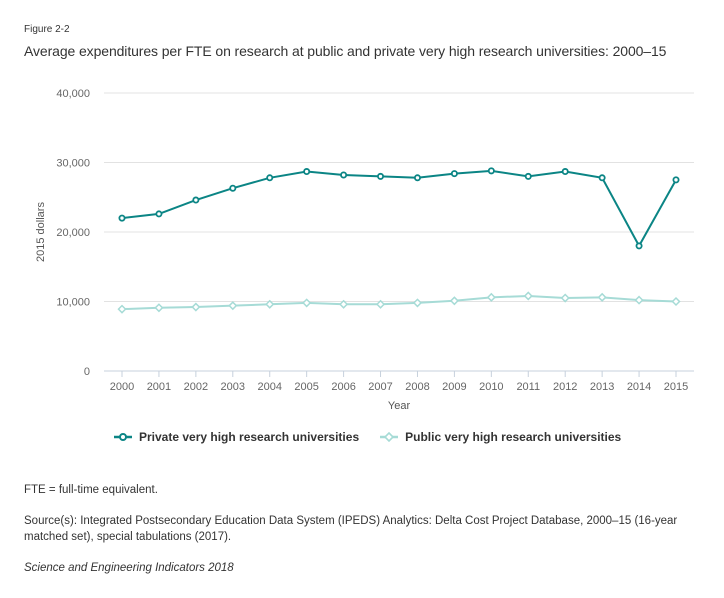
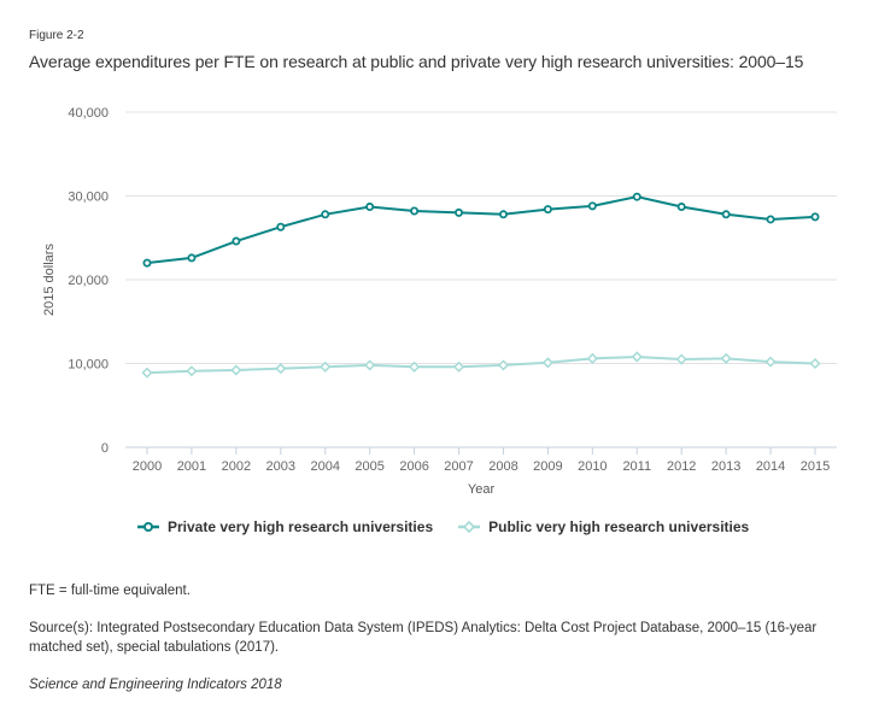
Private very high research universities/2011: 28000 -> 30000
Private very high research universities/2014: 18000 -> 27000
